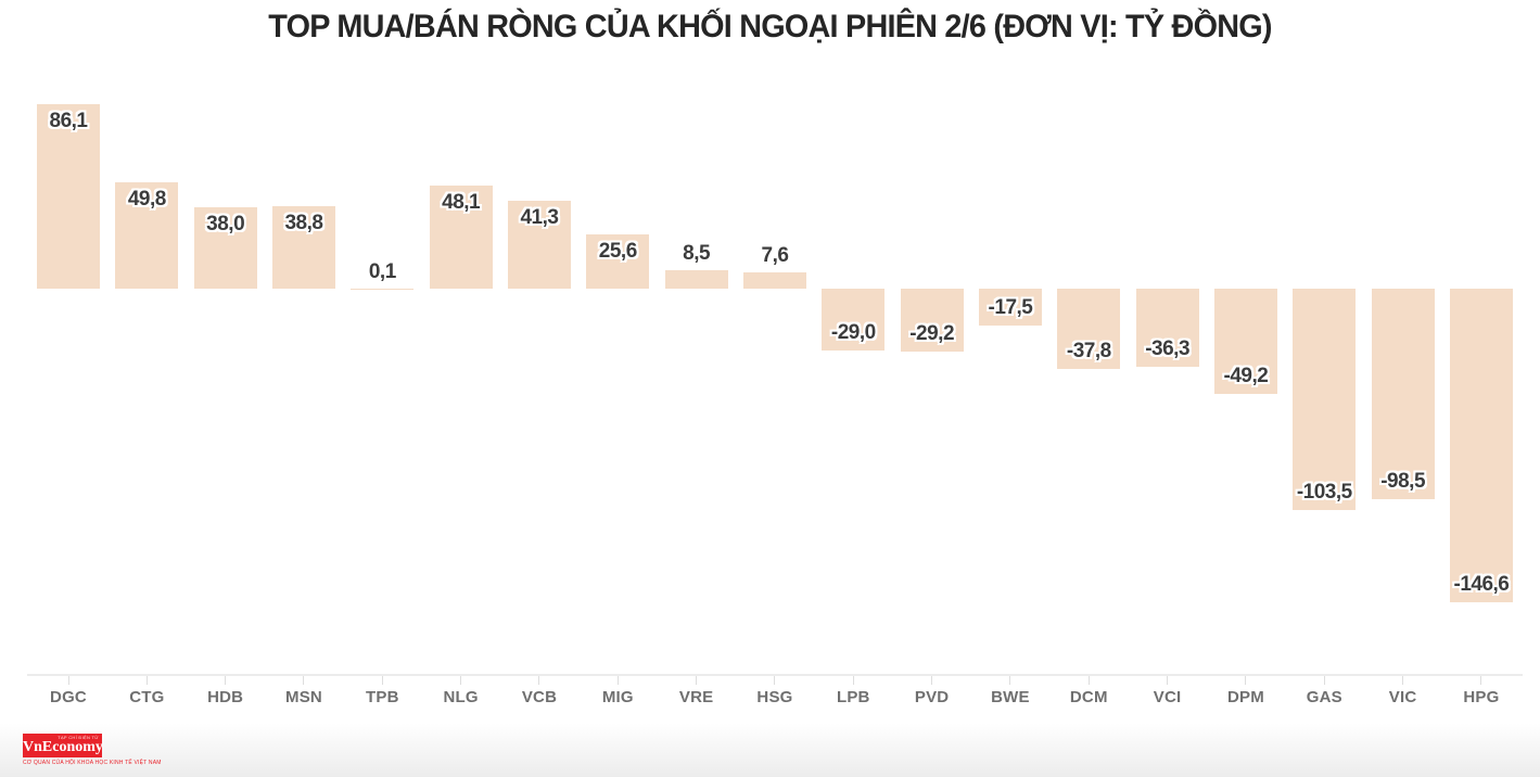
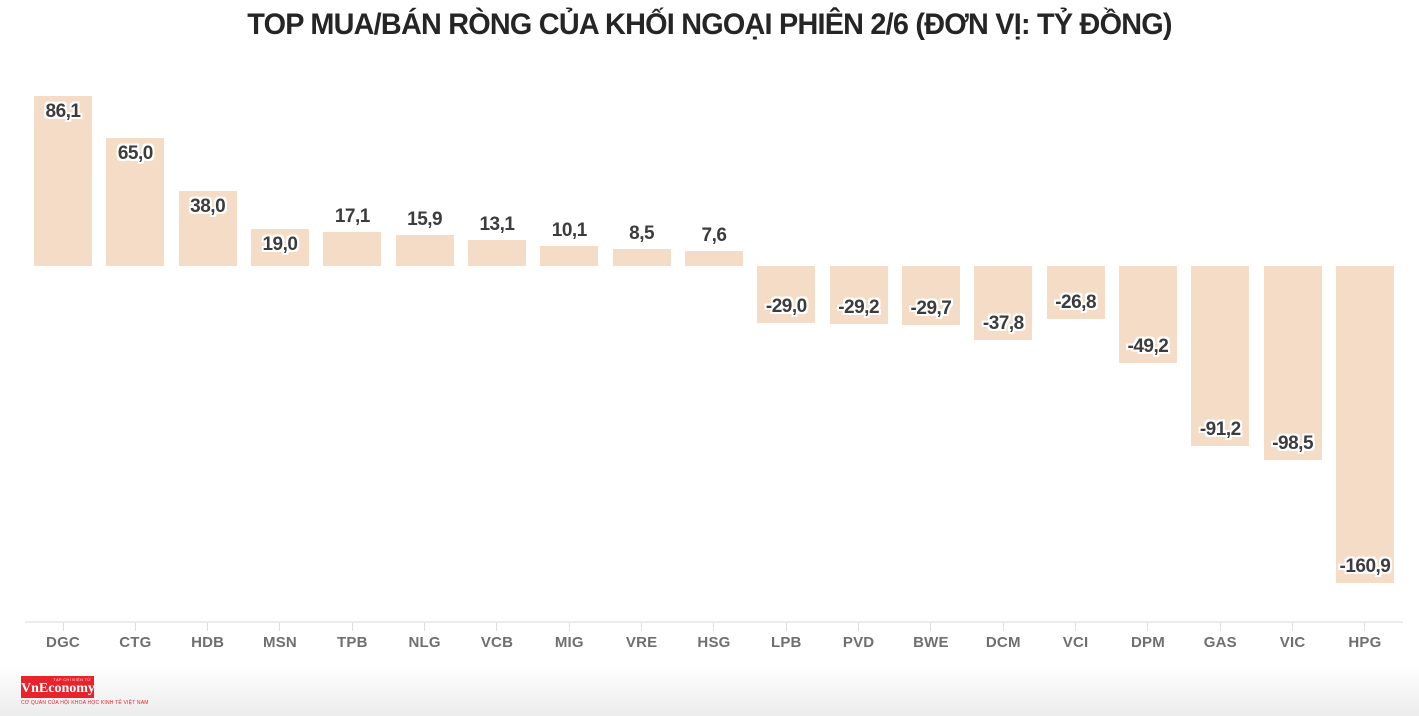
CTG: 49,8 -> 65,0
MSN: 38,8 -> 19,0
TPB: 0,1 -> 17,1
NLG: 48,1 -> 15,9
VCB: 41,3 -> 13,1
MIG: 25,6 -> 10,1
BWE: -17,5 -> -29,7
VCI: -36,3 -> -26,8
GAS: -103,5 -> -91,2
HPG: -146,6 -> -160,9
